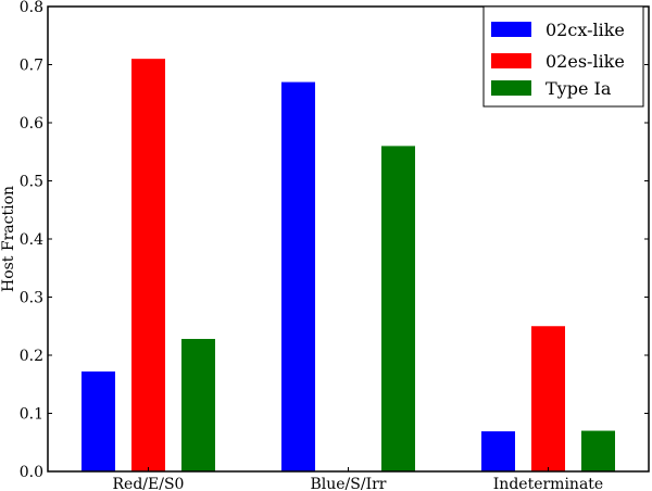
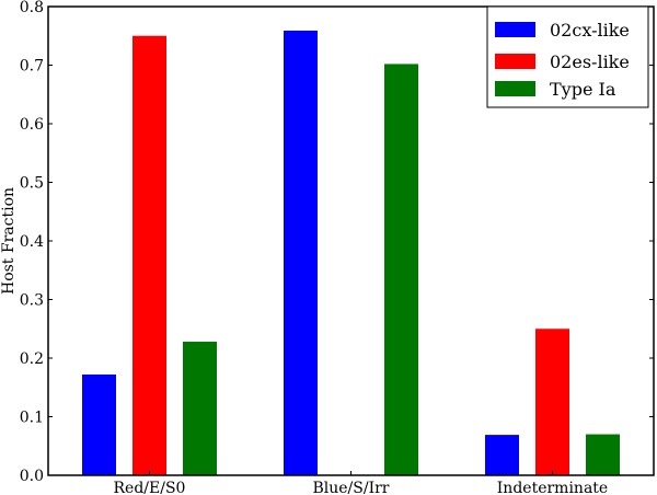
02es-like/Red/E/S0: 0.71 -> 0.75
02cx-like/Blue/S/Irr: 0.67 -> 0.76
Type Ia/Blue/S/Irr: 0.56 -> 0.70
